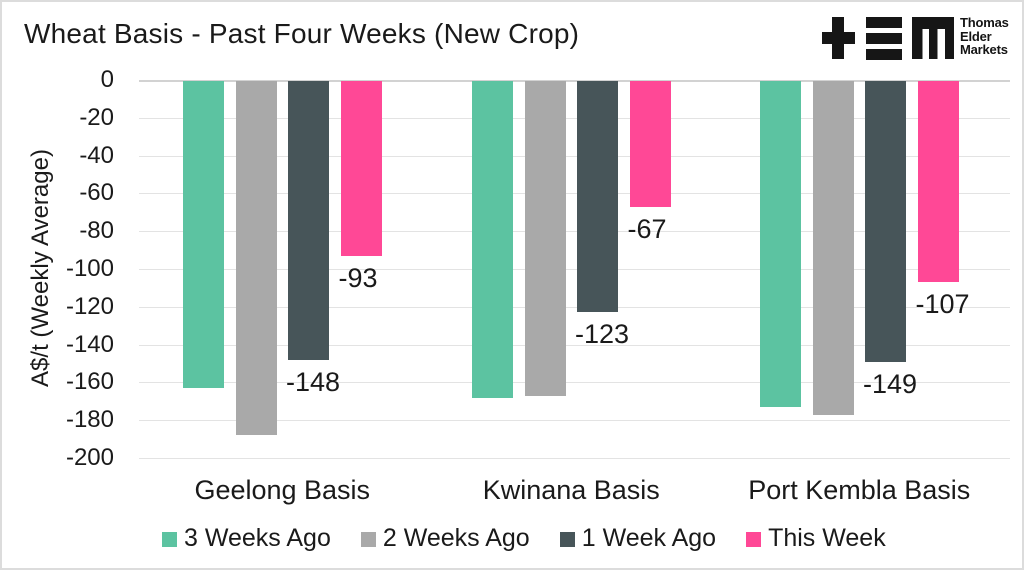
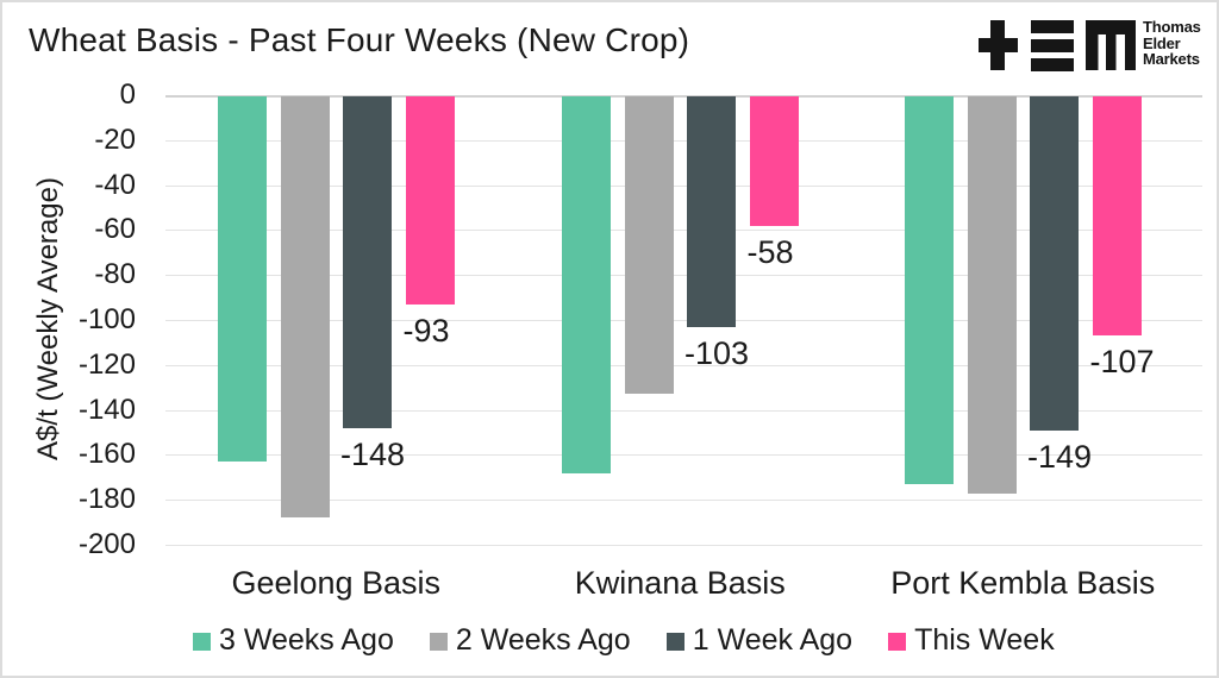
2 Weeks Ago/Kwinana Basis: -167 -> -133
1 Week Ago/Kwinana Basis: -123 -> -103
This Week/Kwinana Basis: -67 -> -58
